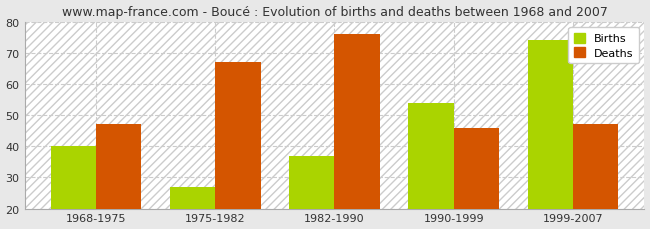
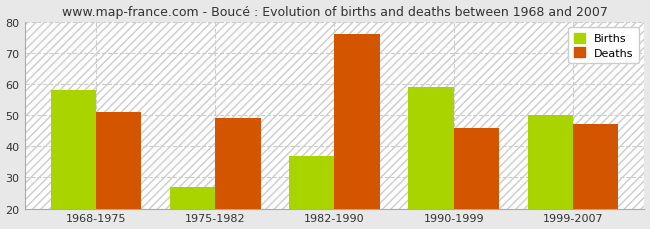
Births/1968-1975: 40 -> 58
Deaths/1968-1975: 47 -> 51
Deaths/1975-1982: 67 -> 49
Births/1990-1999: 54 -> 59
Births/1999-2007: 74 -> 50
